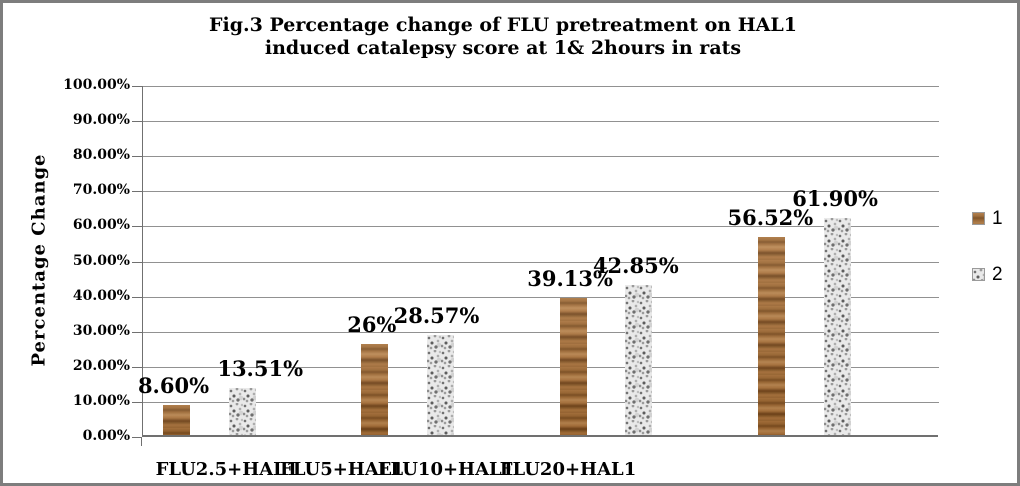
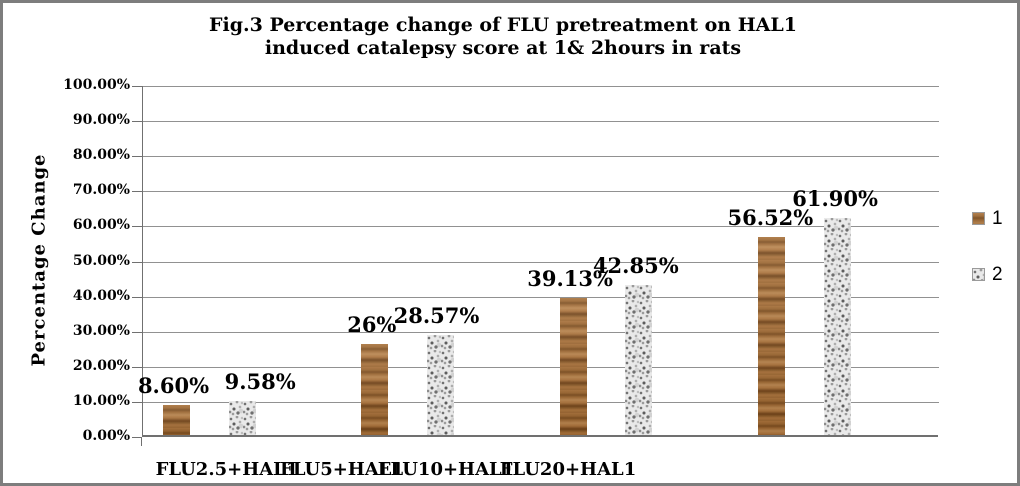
2/FLU2.5+HAL1: 13.51% -> 9.58%
